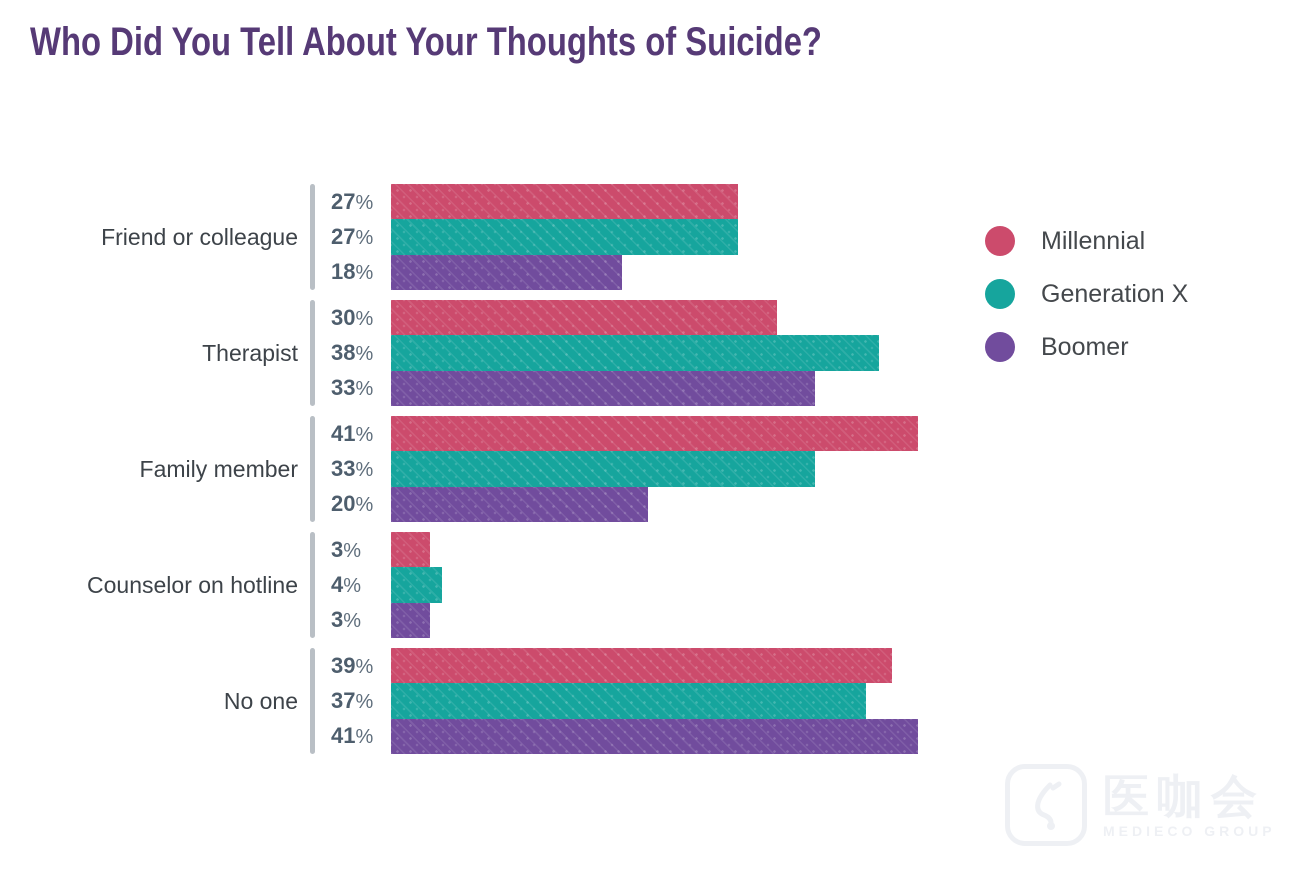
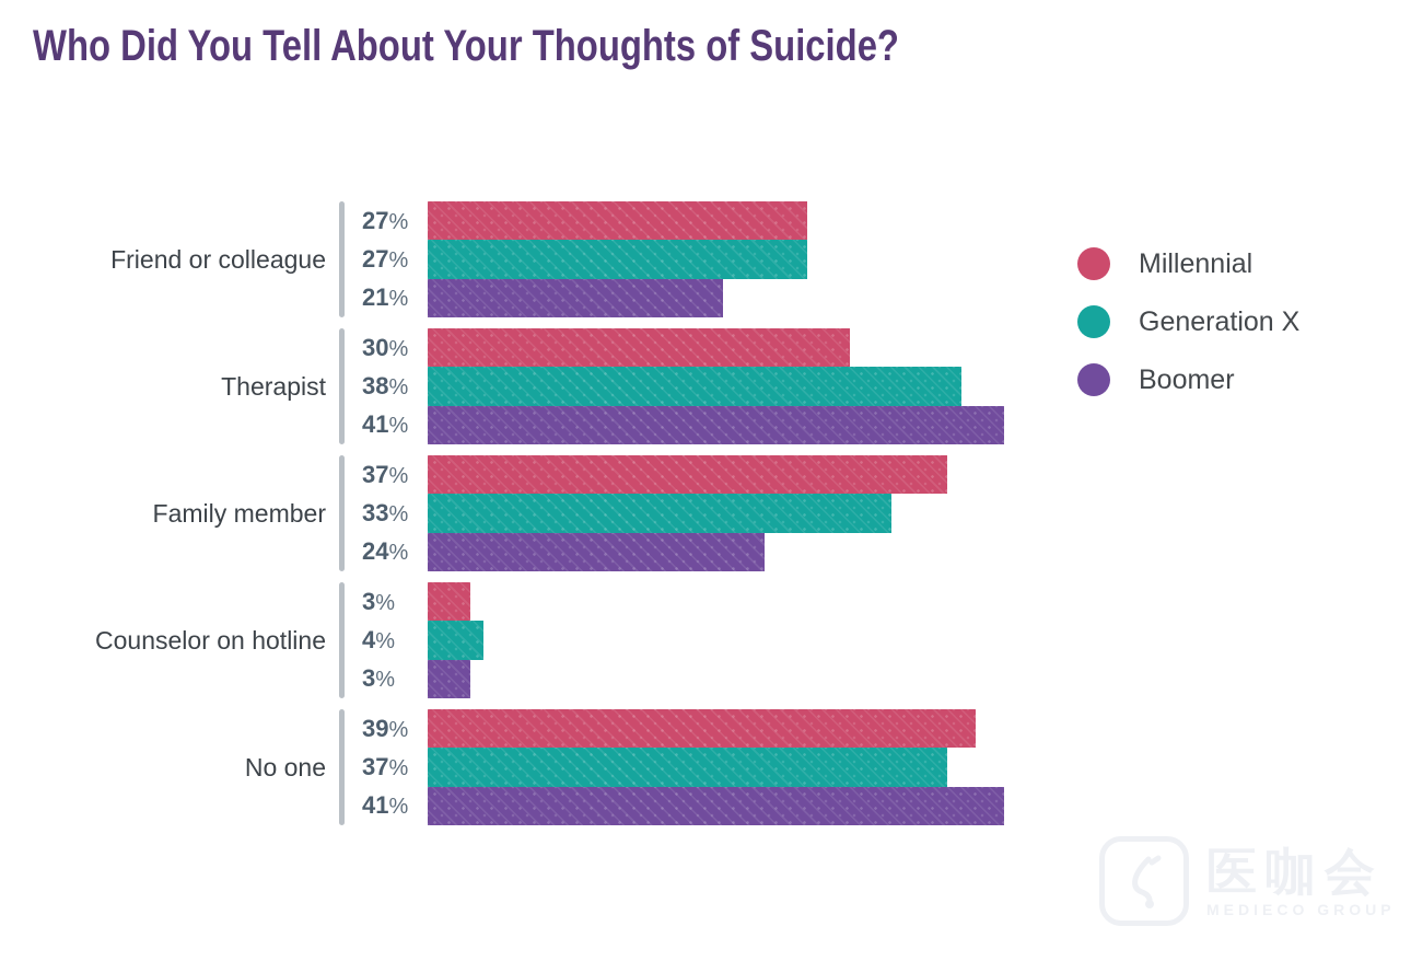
Boomer/Friend or colleague: 18 -> 21
Boomer/Therapist: 33 -> 41
Millennial/Family member: 41 -> 37
Boomer/Family member: 20 -> 24
